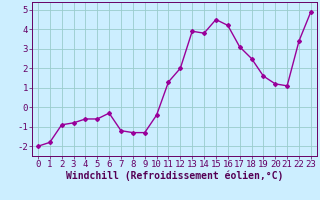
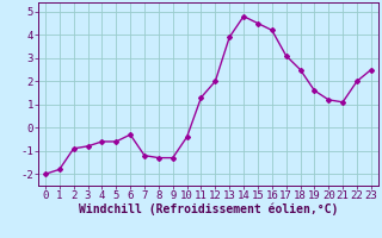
14: 3.8 -> 4.8
22: 3.4 -> 2.0
23: 4.9 -> 2.5
